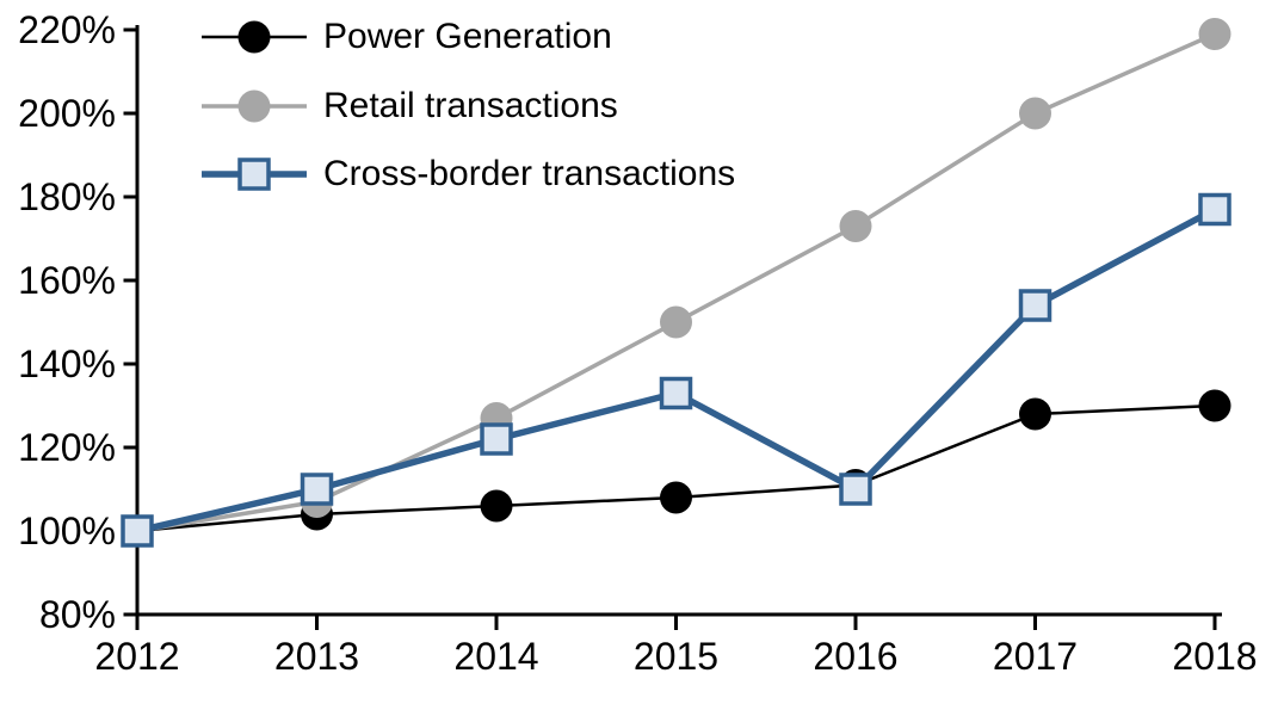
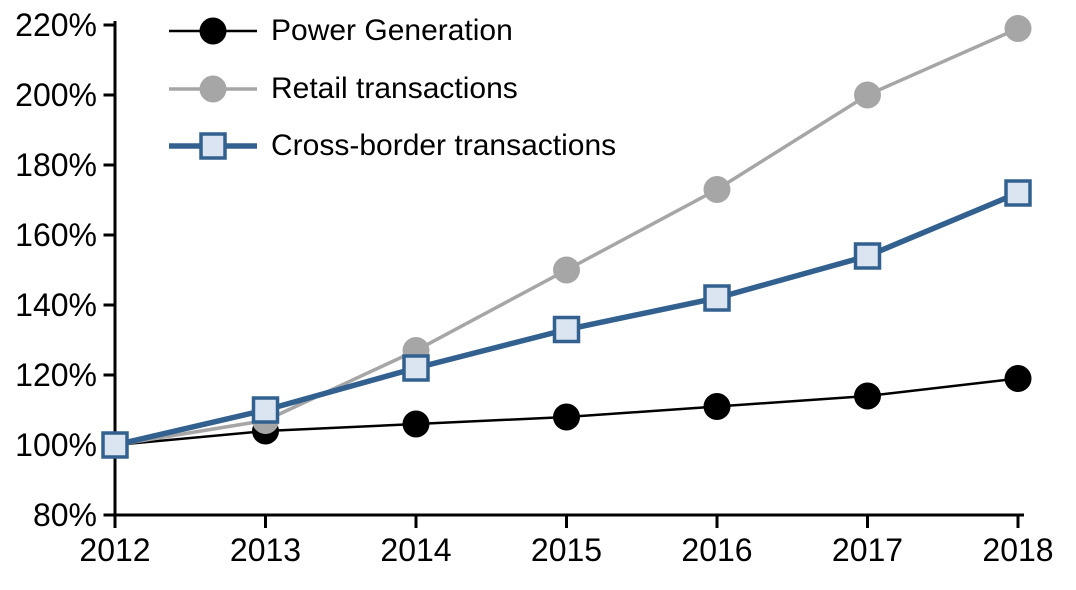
Cross-border transactions/2016: 110% -> 142%
Power Generation/2017: 128% -> 114%
Power Generation/2018: 130% -> 119%
Cross-border transactions/2018: 177% -> 172%
